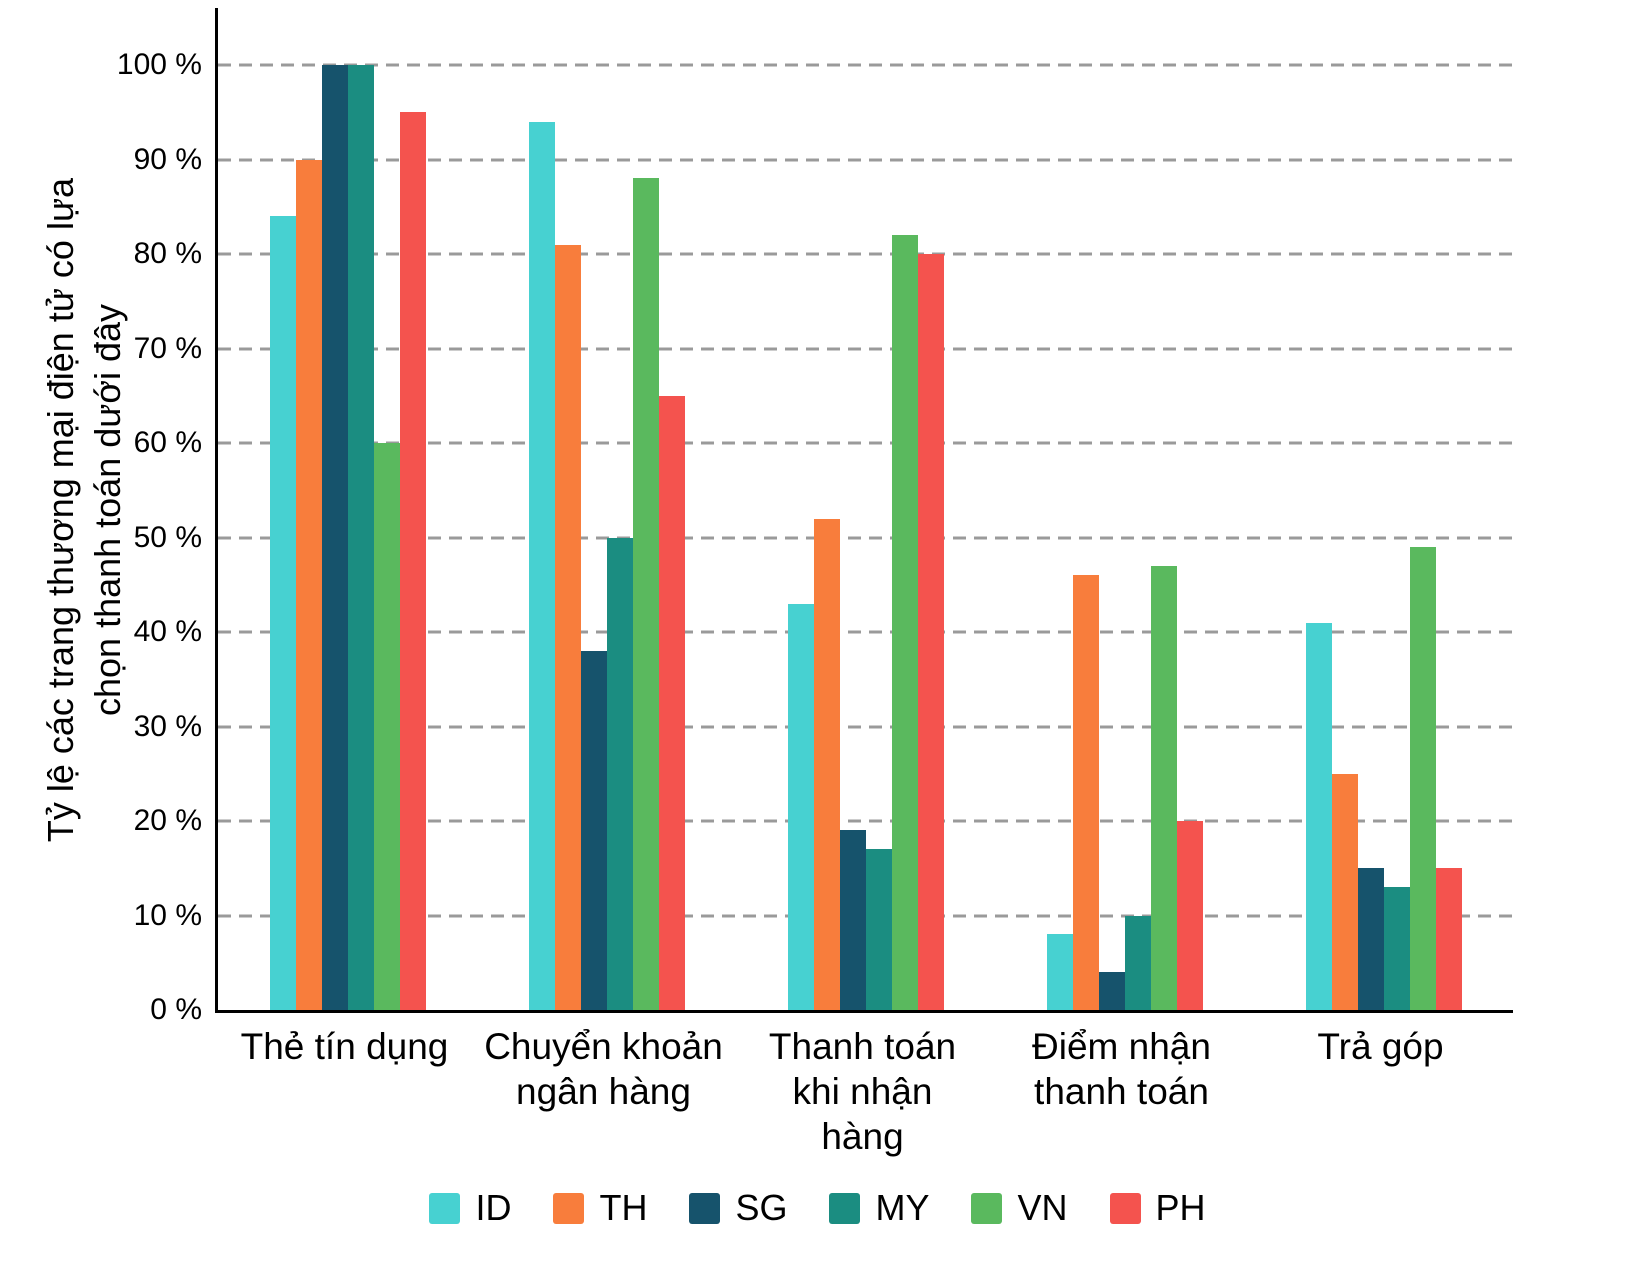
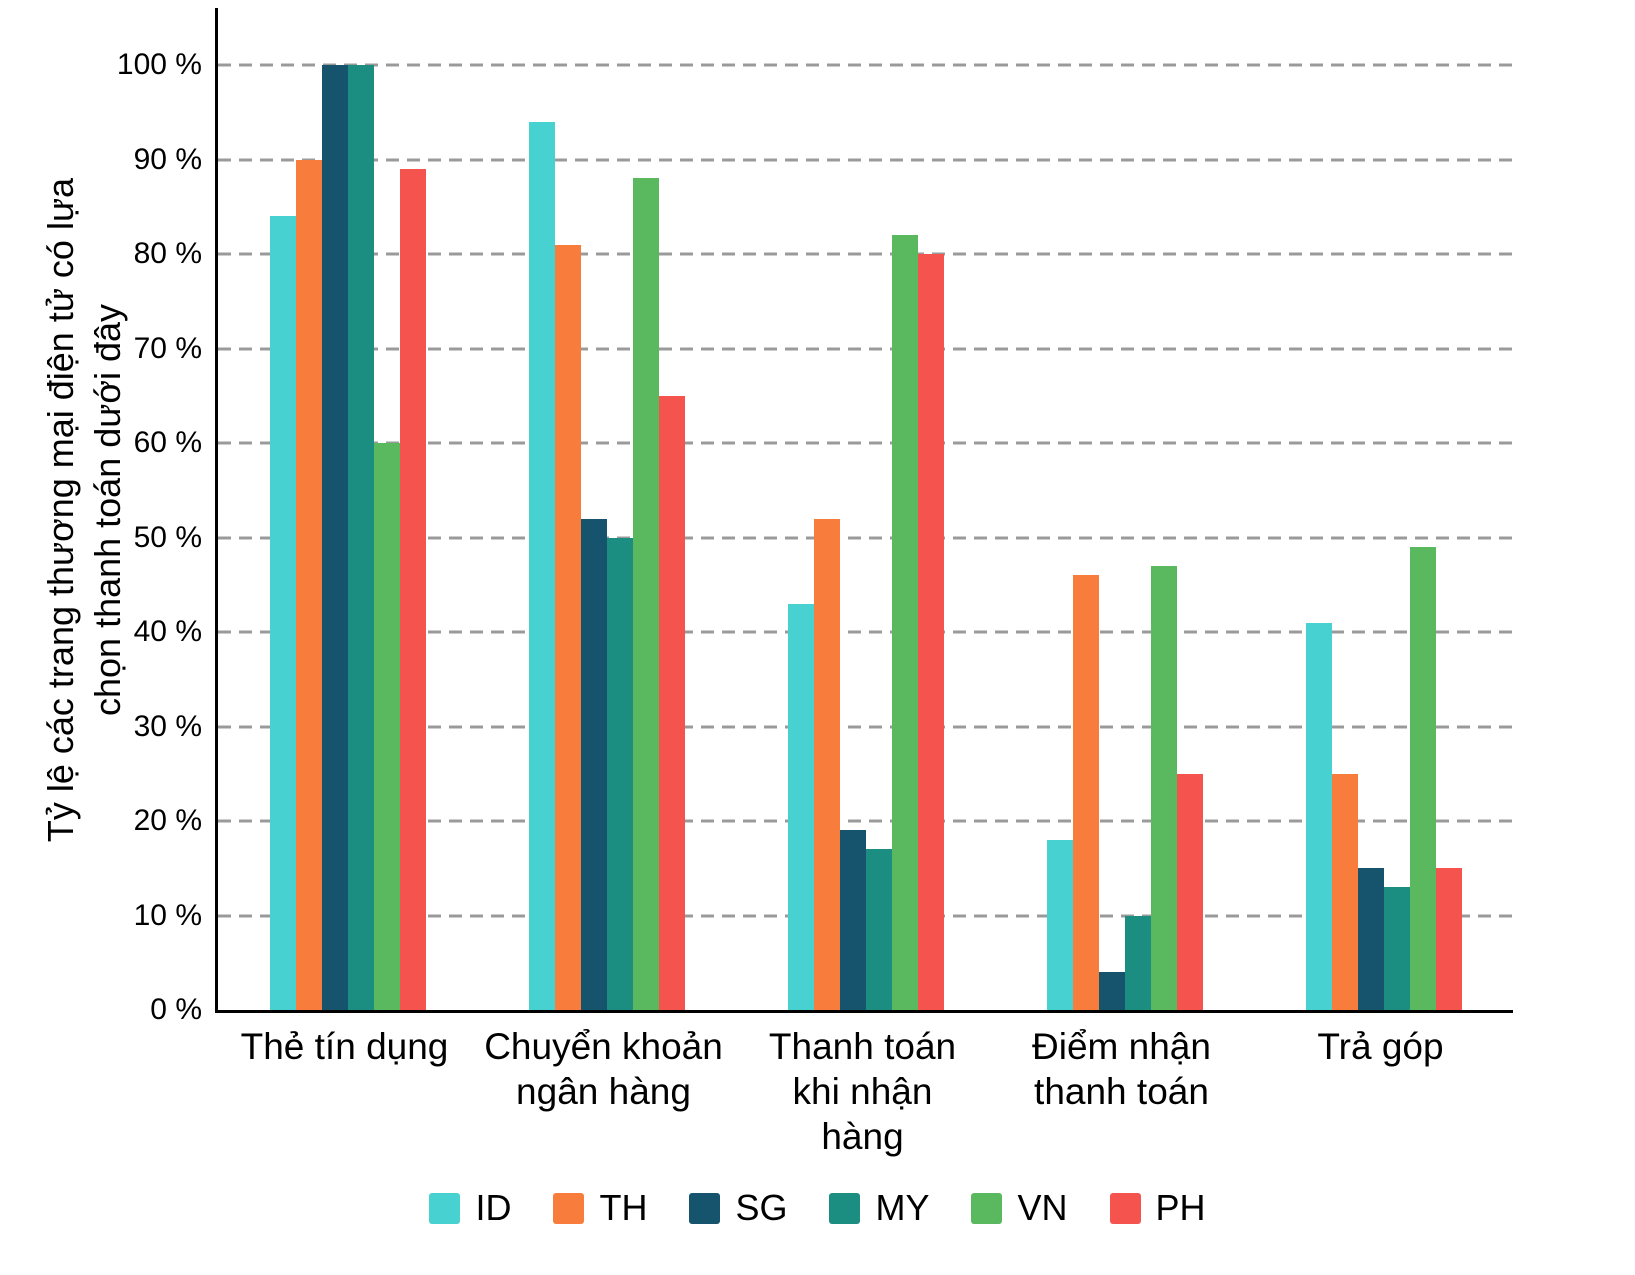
PH/Thẻ tín dụng: 95% -> 89%
SG/Chuyển khoản ngân hàng: 38% -> 52%
ID/Điểm nhận thanh toán: 8% -> 18%
PH/Điểm nhận thanh toán: 20% -> 25%
